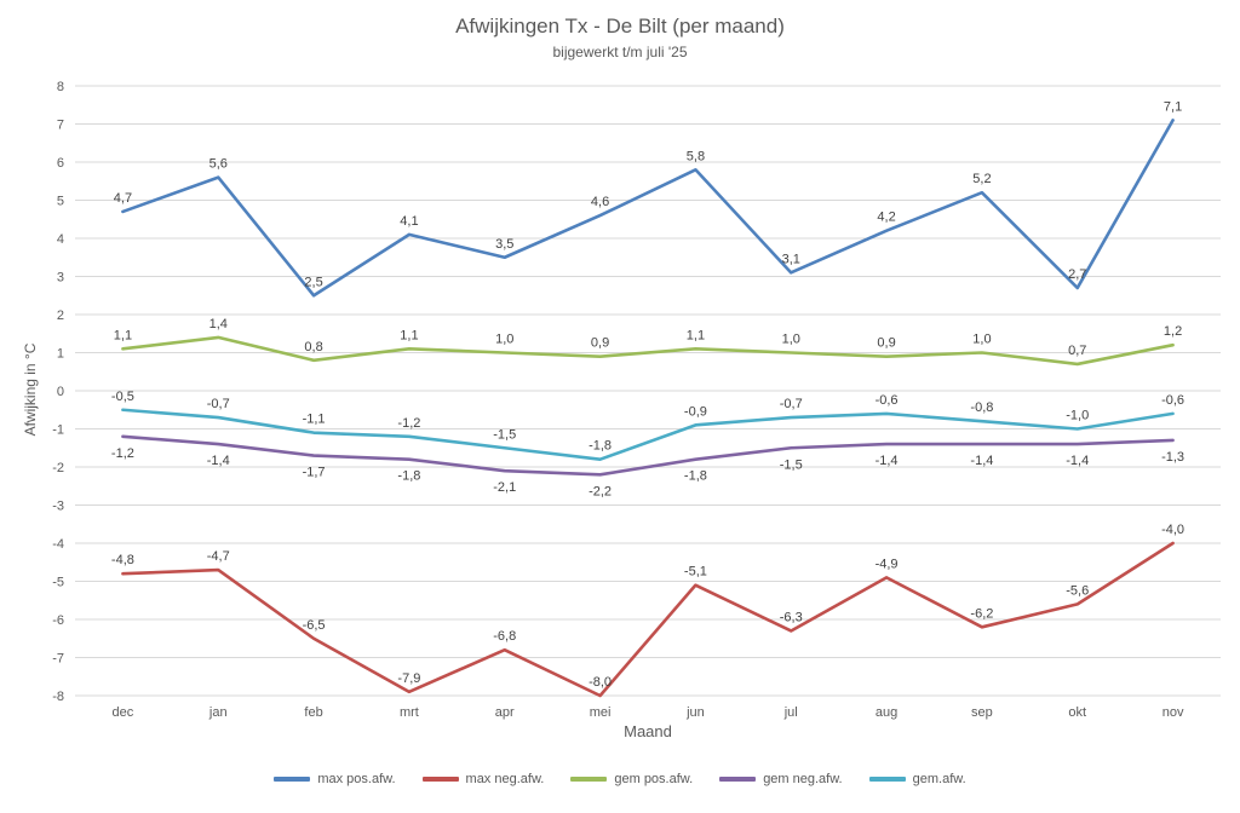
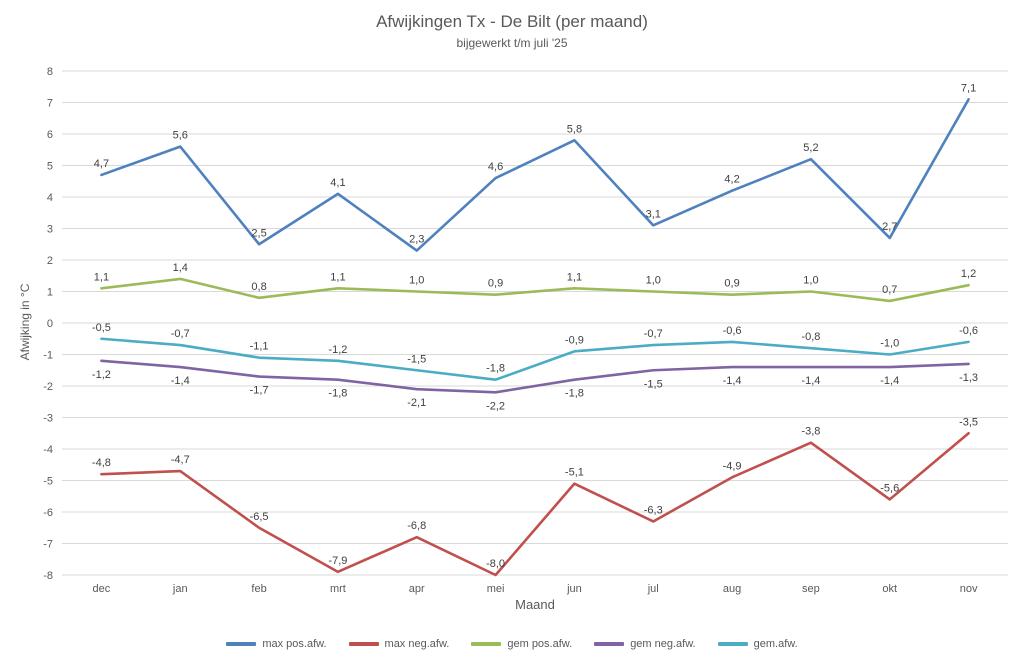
max pos.afw./apr: 3,5 -> 2,3
max neg.afw./sep: -6,2 -> -3,8
max neg.afw./nov: -4,0 -> -3,5
